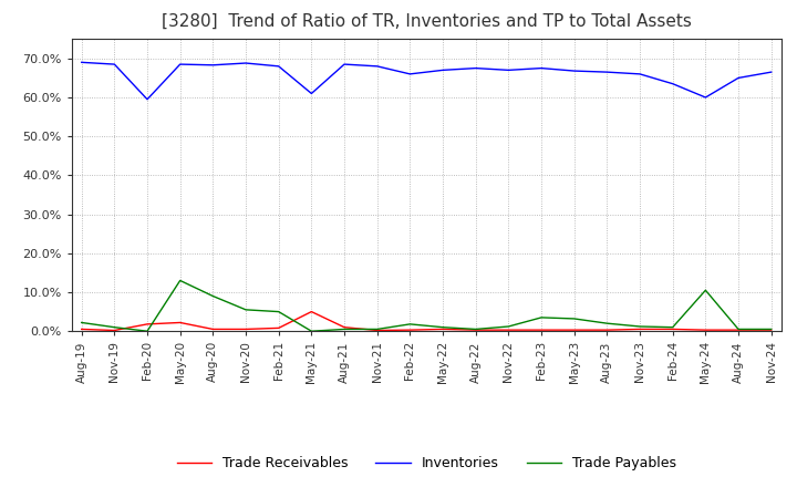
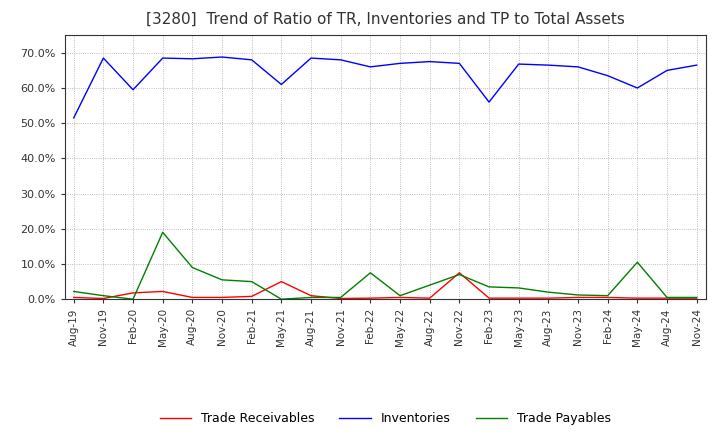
Inventories/Aug-19: 69.0% -> 51.5%
Trade Payables/May-20: 13.0% -> 19.0%
Trade Payables/Feb-22: 1.8% -> 7.5%
Trade Payables/Aug-22: 0.5% -> 4.0%
Trade Receivables/Nov-22: 0.3% -> 7.5%
Trade Payables/Nov-22: 1.2% -> 7.0%
Inventories/Feb-23: 67.5% -> 56.0%
